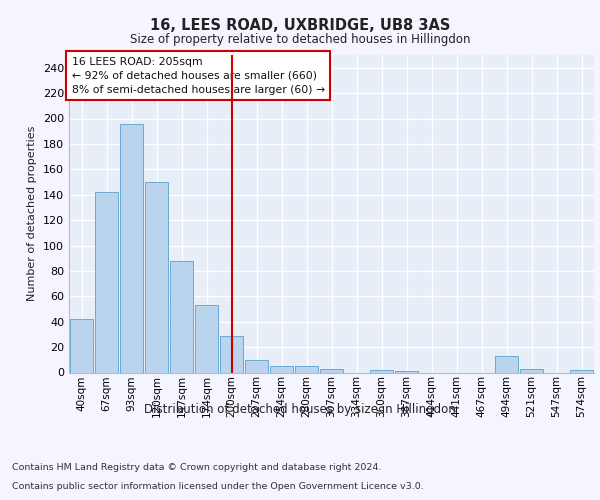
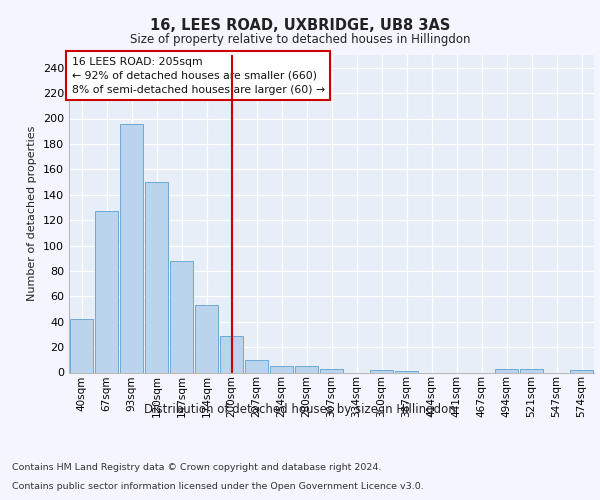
67sqm: 142 -> 127
494sqm: 13 -> 3
